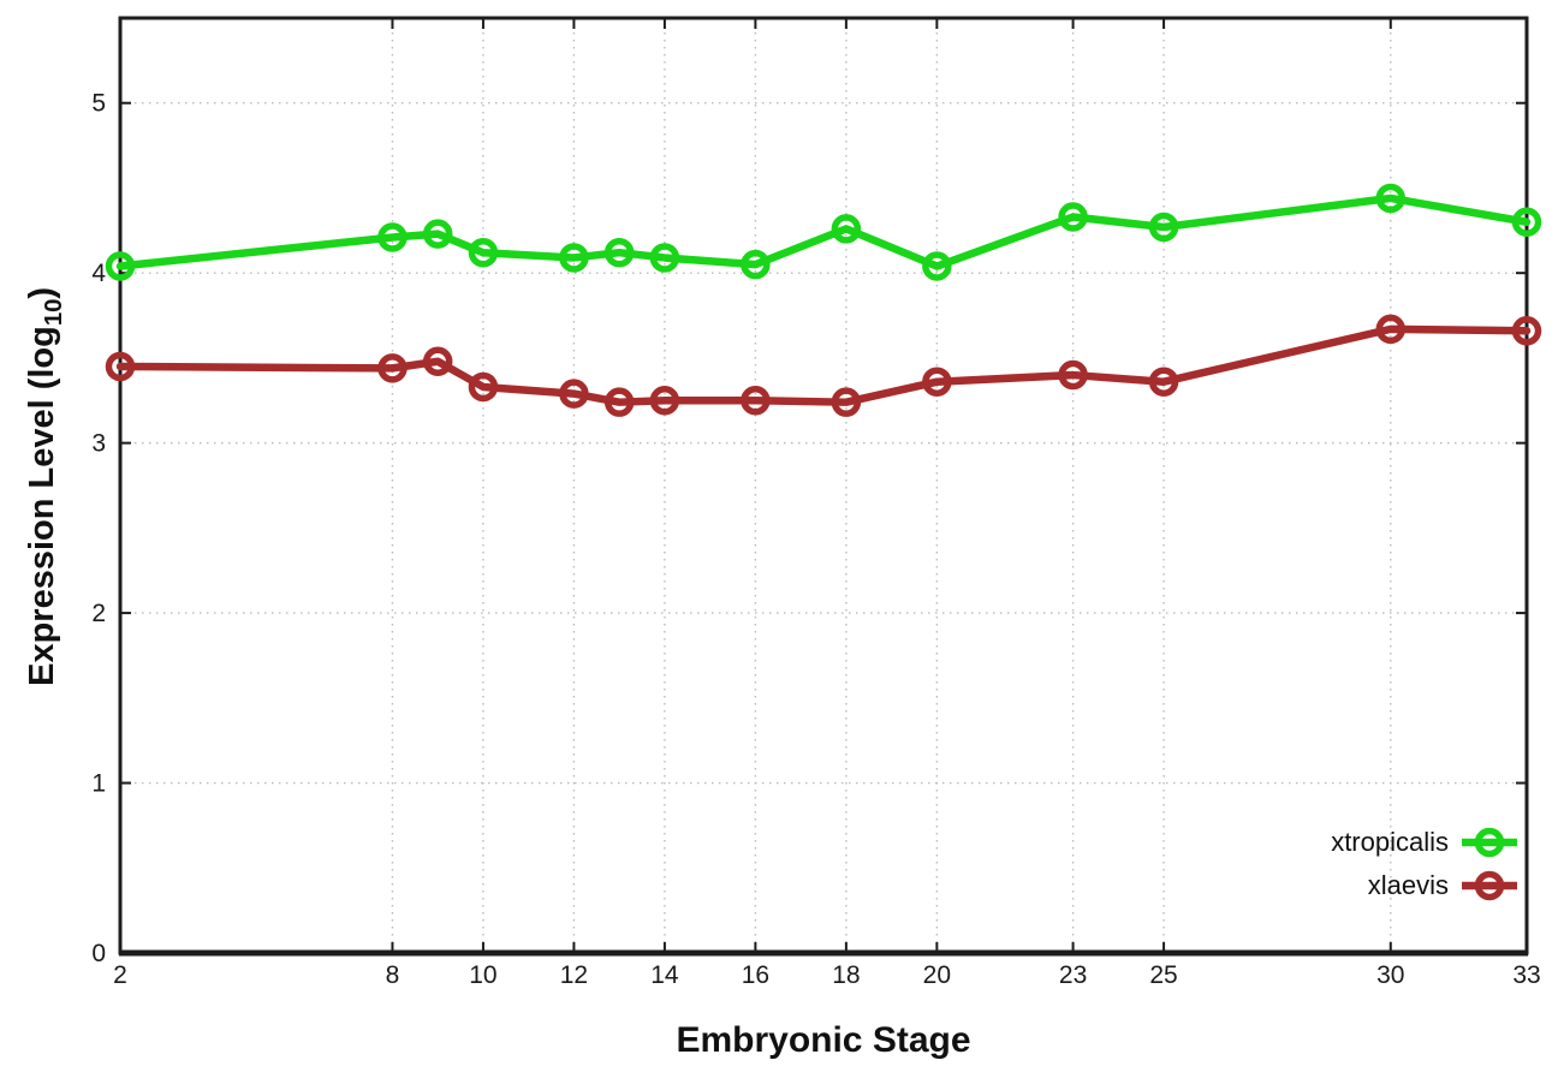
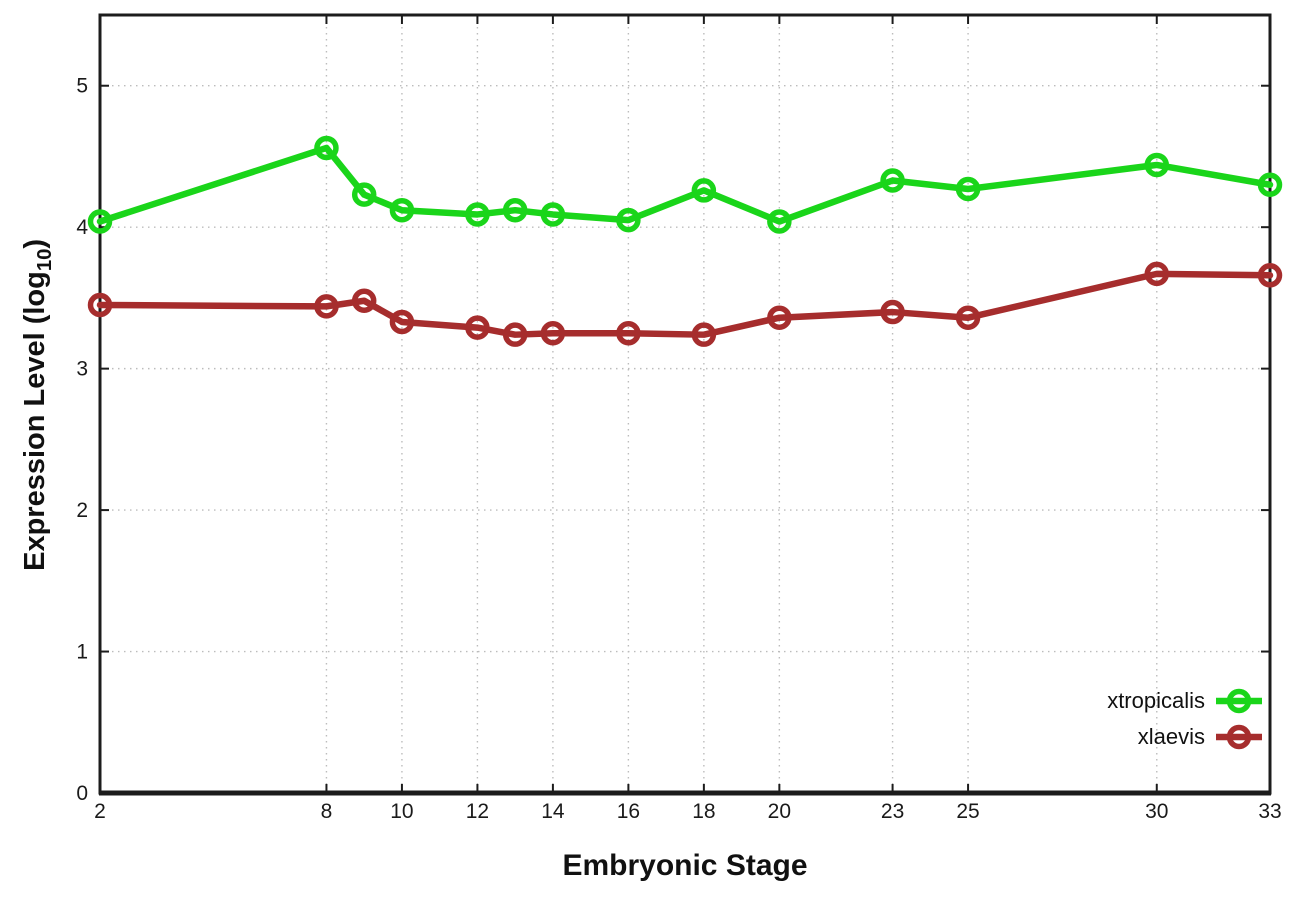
xtropicalis/8: 4.21 -> 4.56
